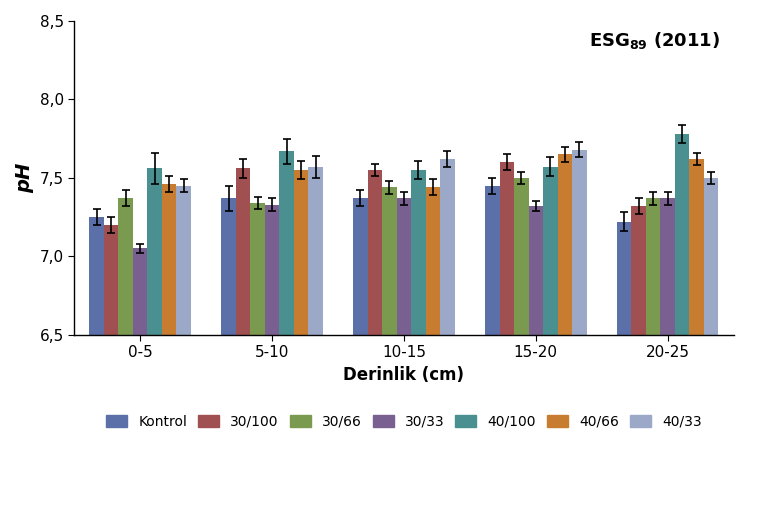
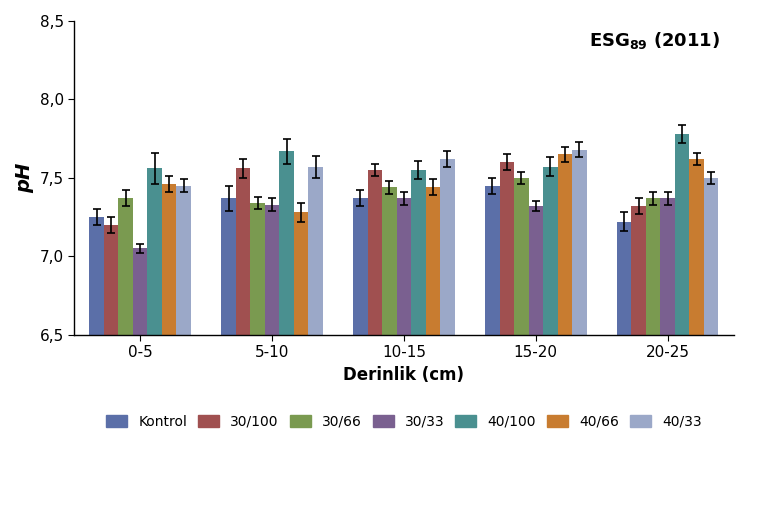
40/66/5-10: 7,55 -> 7,28
